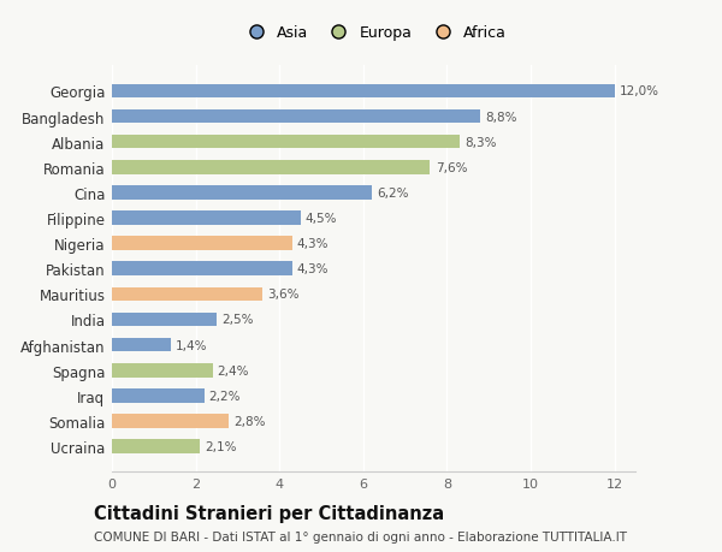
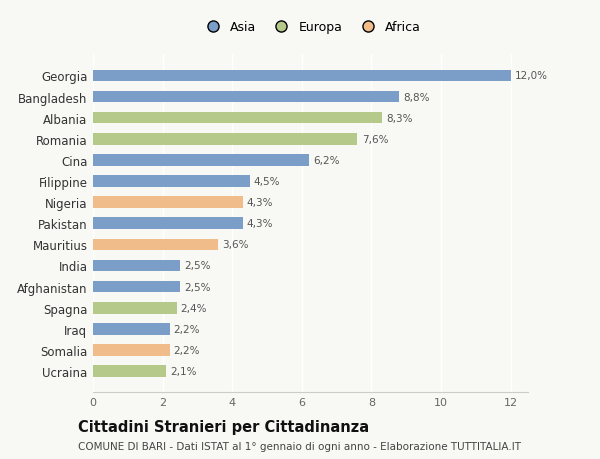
Afghanistan: 1,4% -> 2,5%
Somalia: 2,8% -> 2,2%
